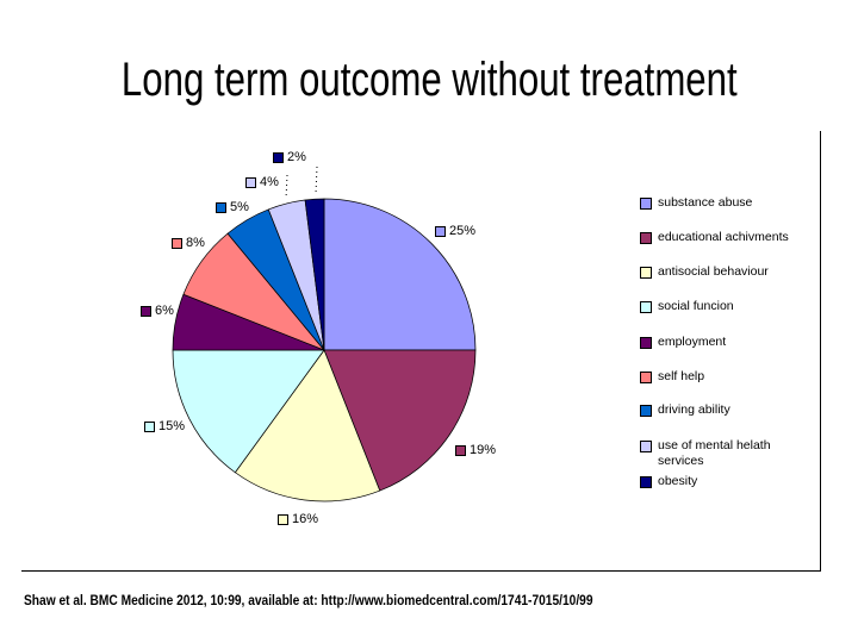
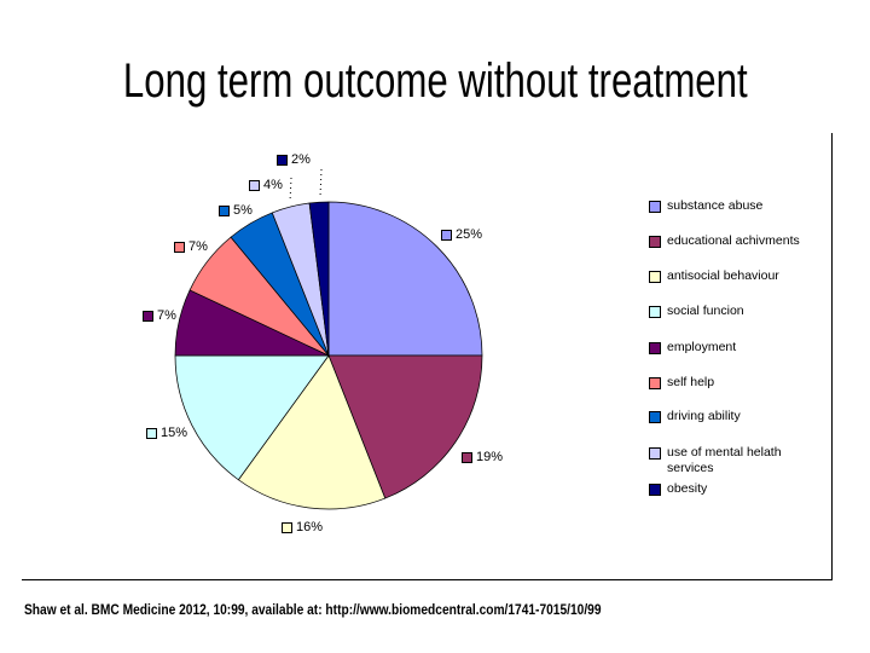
employment: 6% -> 7%
self help: 8% -> 7%
